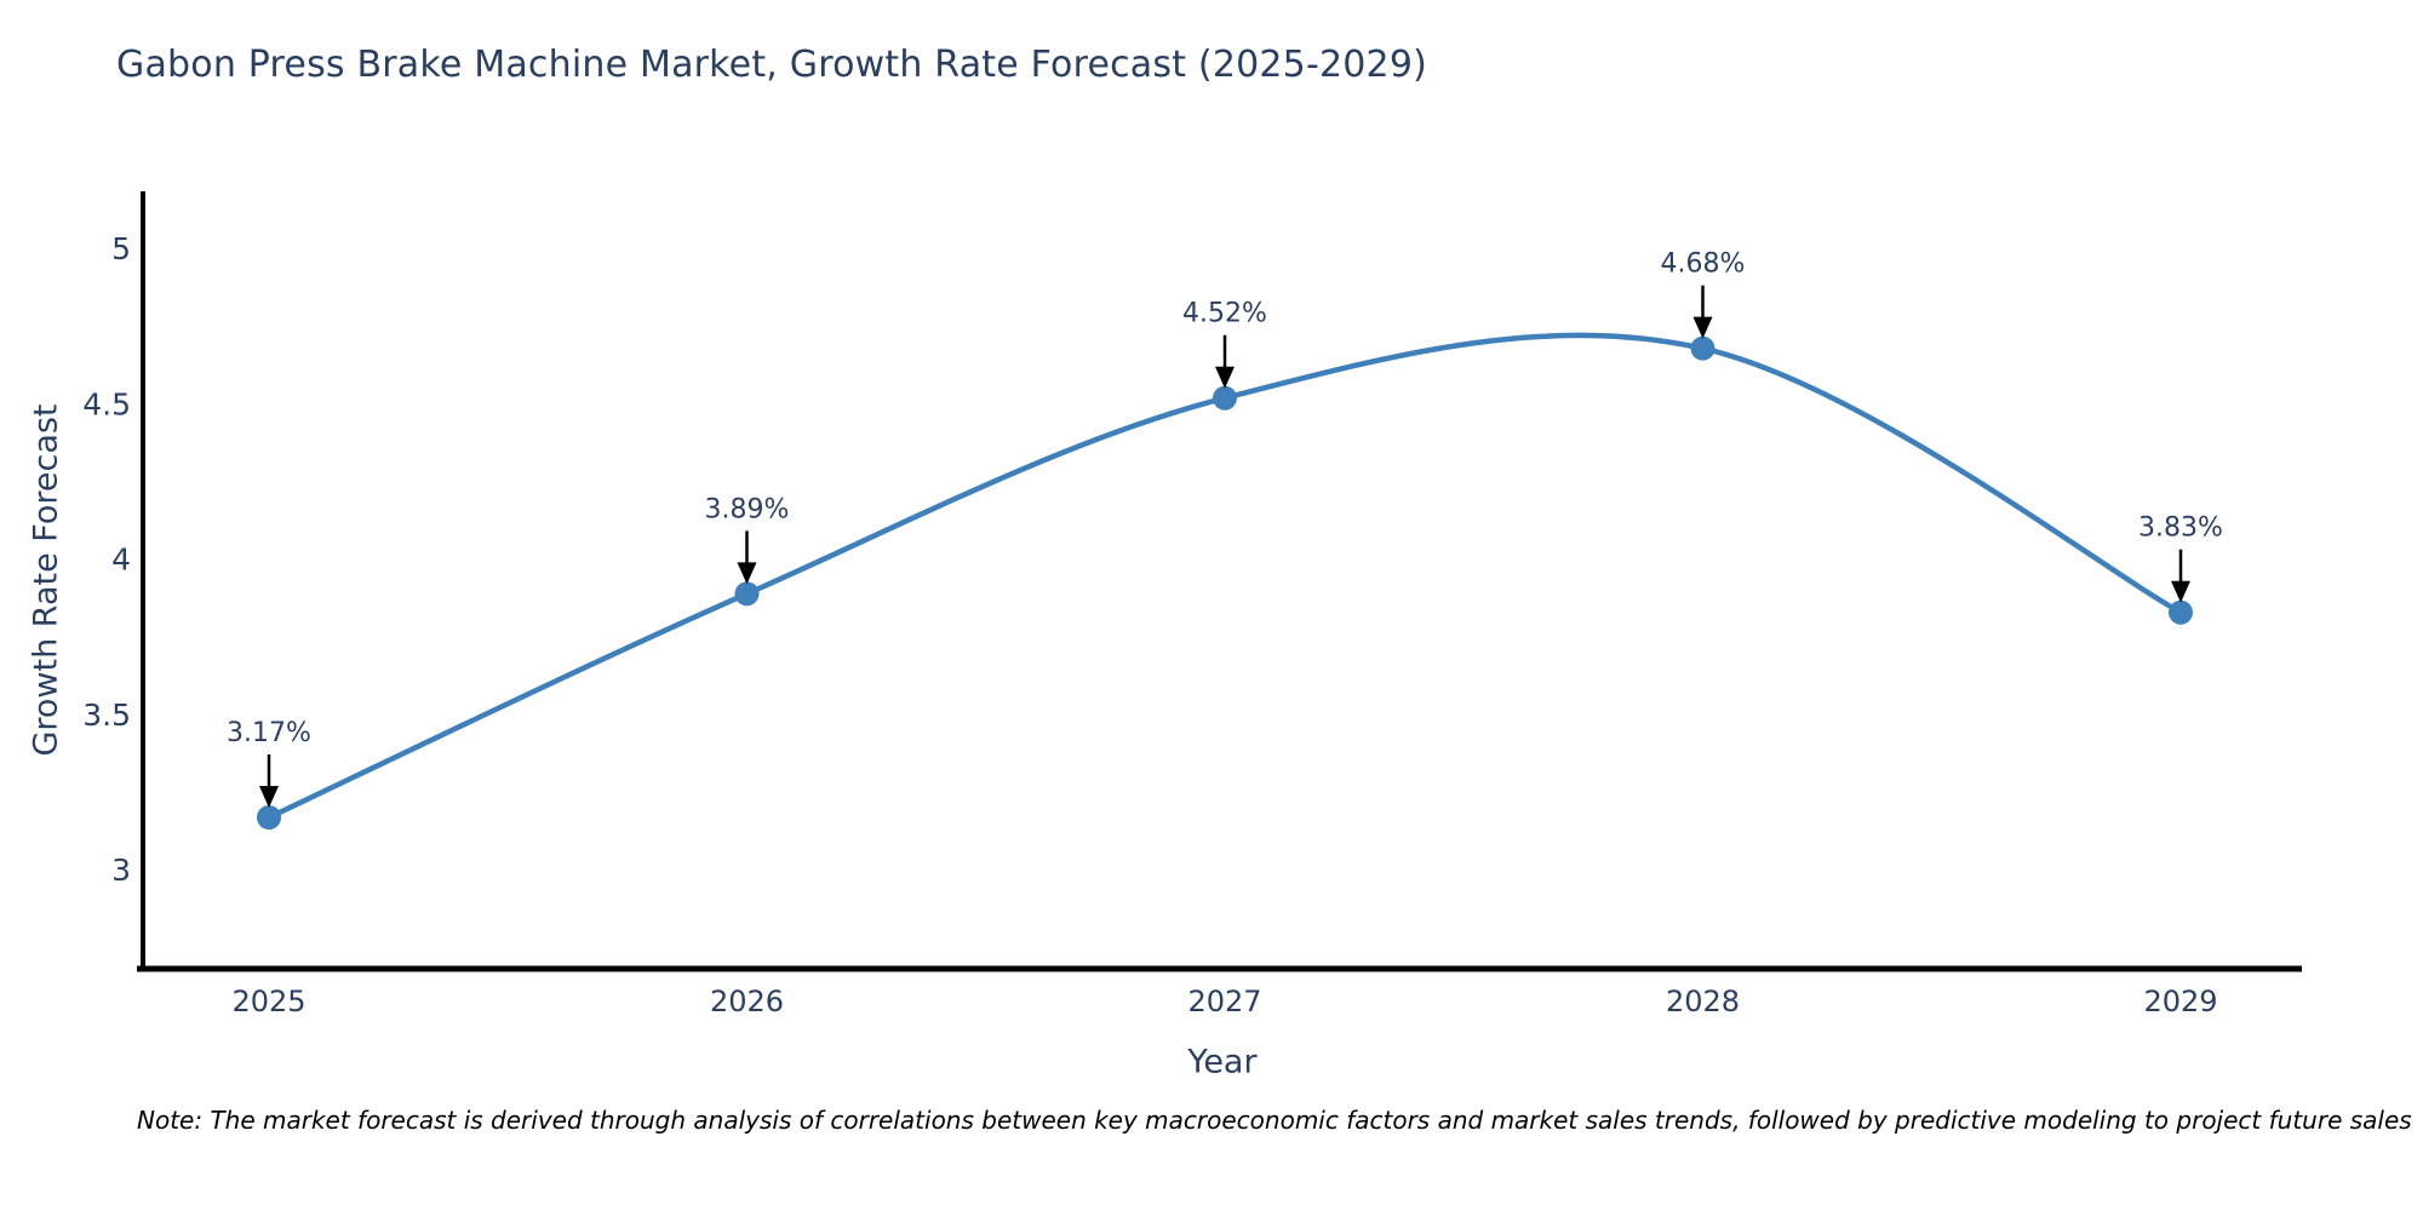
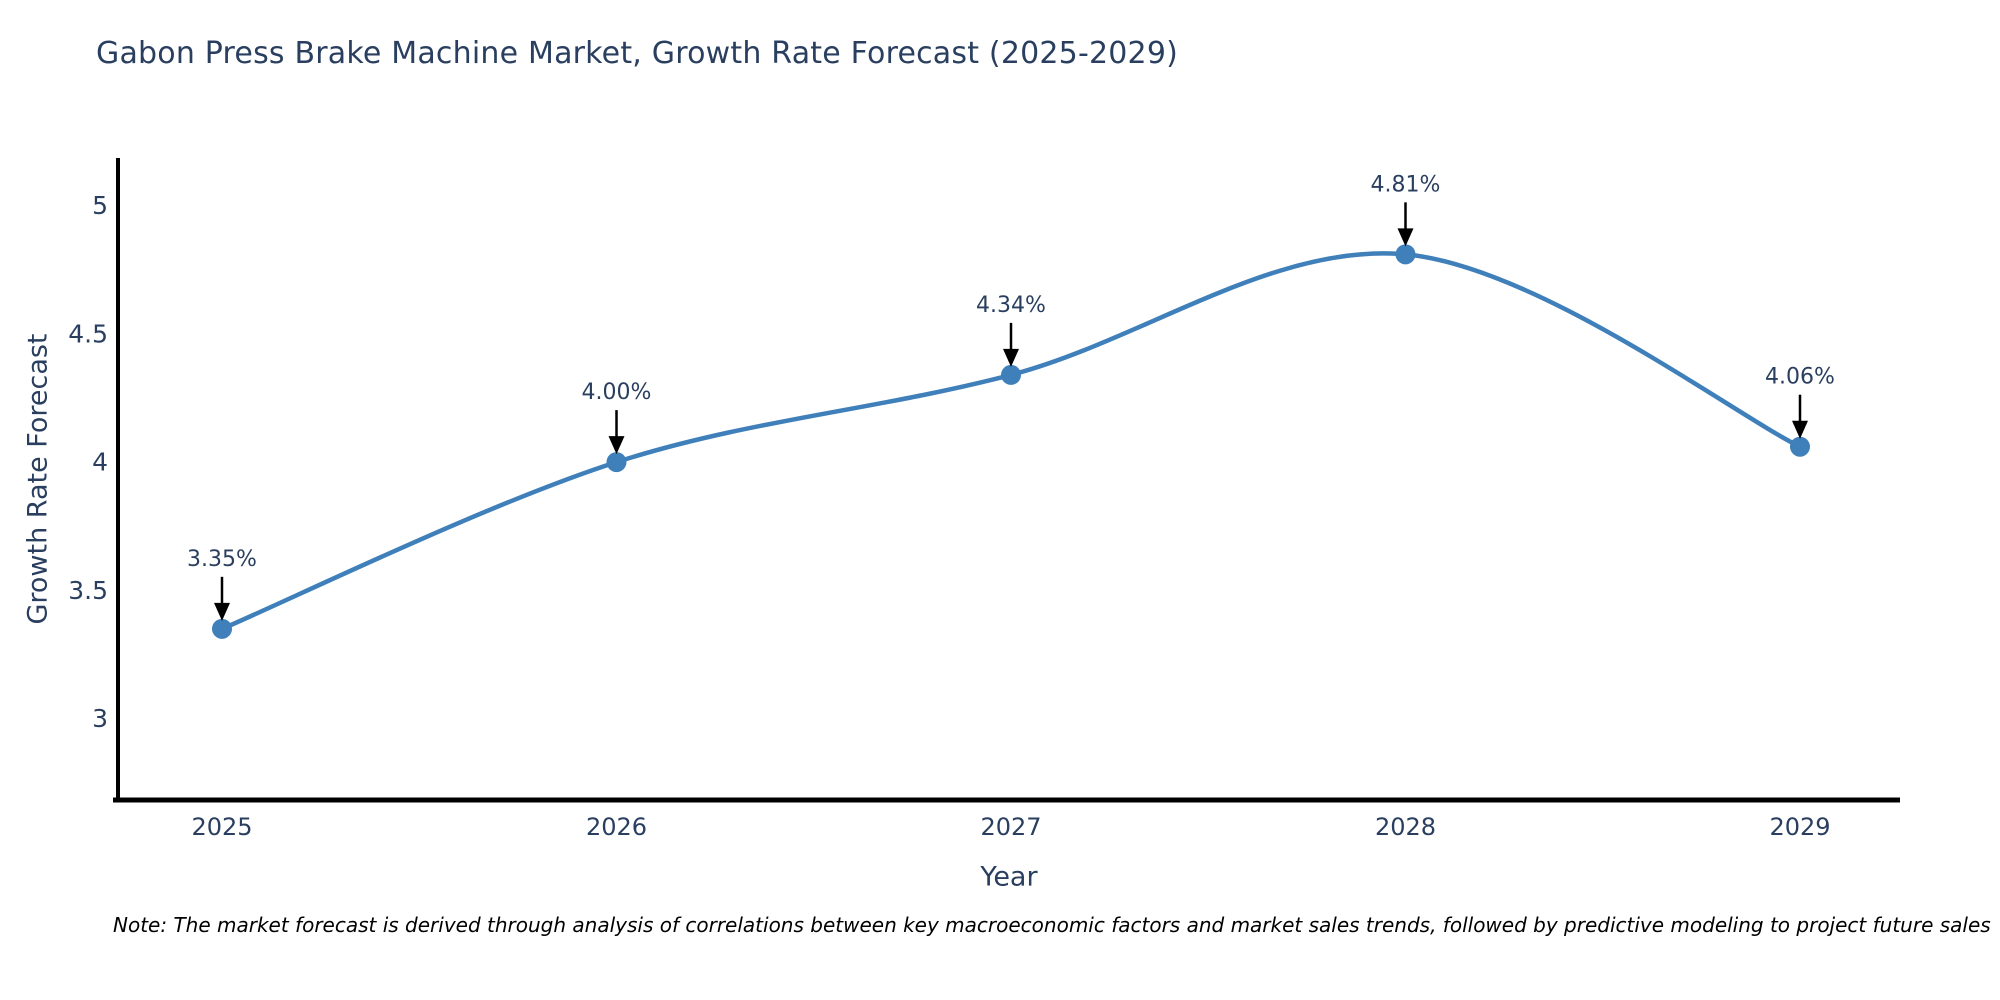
2025: 3.17% -> 3.35%
2026: 3.89% -> 4.00%
2027: 4.52% -> 4.34%
2028: 4.68% -> 4.81%
2029: 3.83% -> 4.06%
